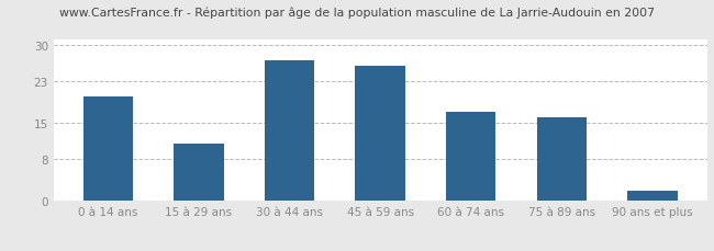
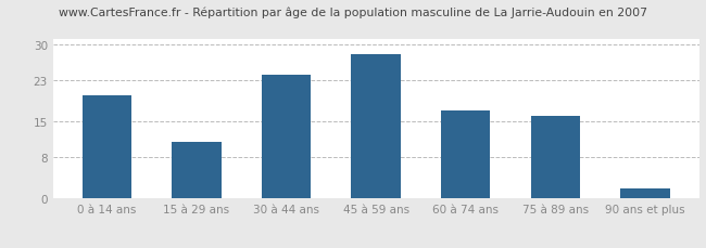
30 à 44 ans: 27 -> 24
45 à 59 ans: 26 -> 28
